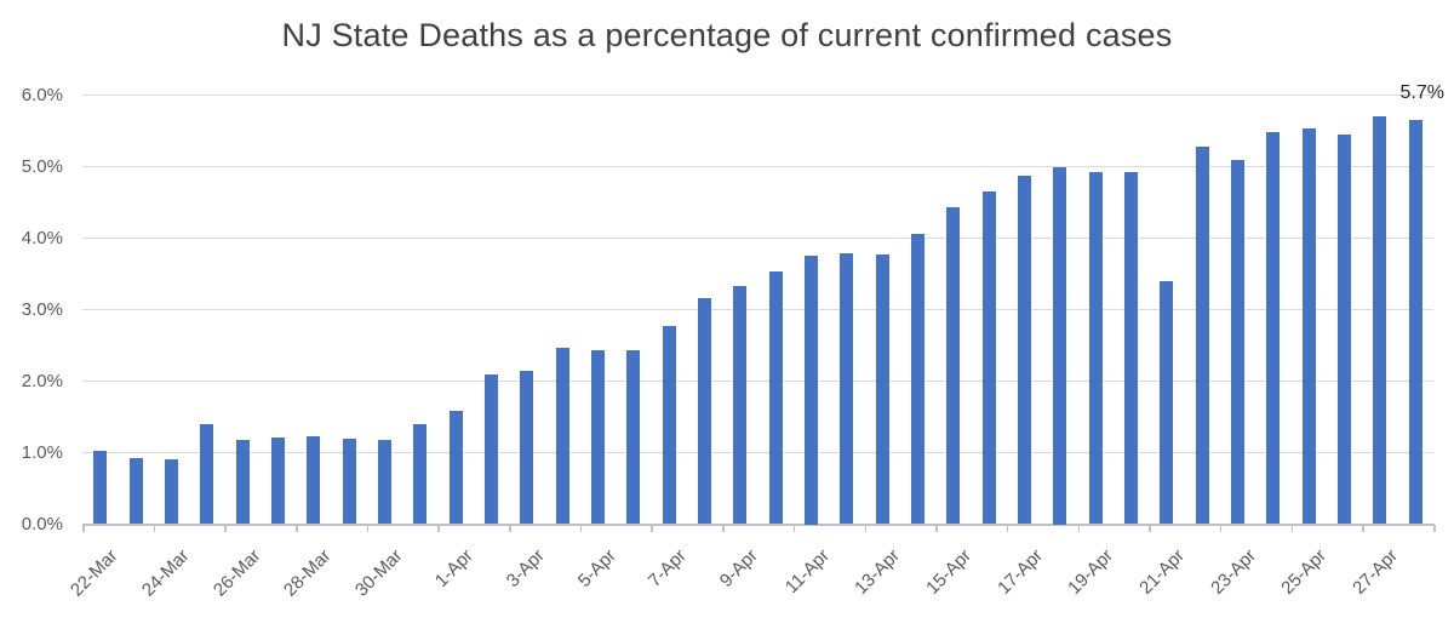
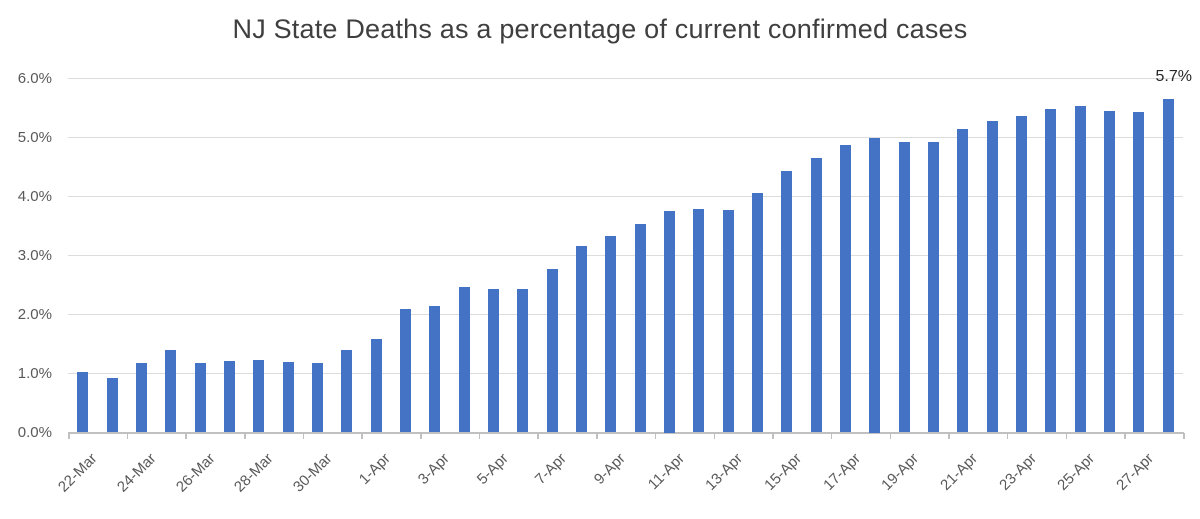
24-Mar: 0.9% -> 1.2%
21-Apr: 3.4% -> 5.1%
23-Apr: 5.1% -> 5.4%
27-Apr: 5.7% -> 5.4%
